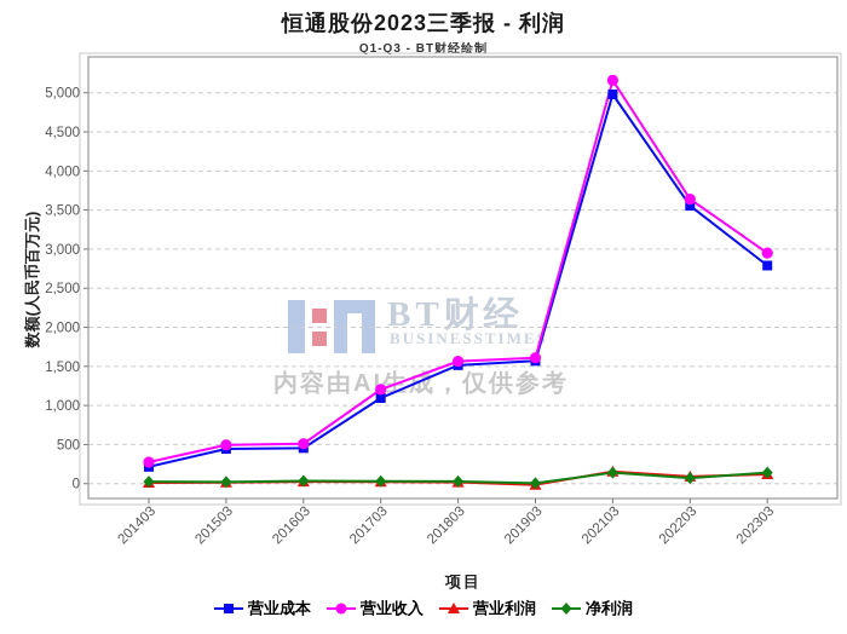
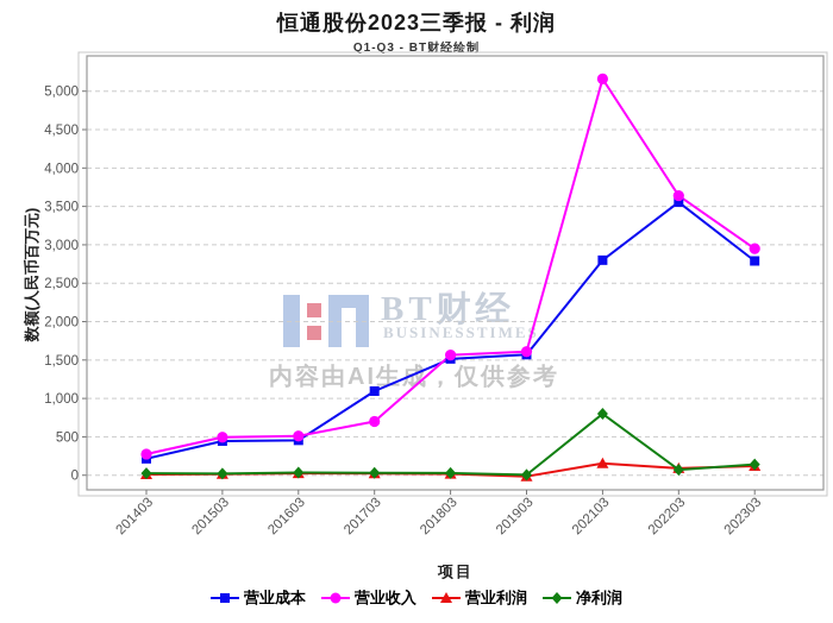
营业收入/201703: 1200 -> 700
营业成本/202103: 5000 -> 2800
净利润/202103: 100 -> 800
